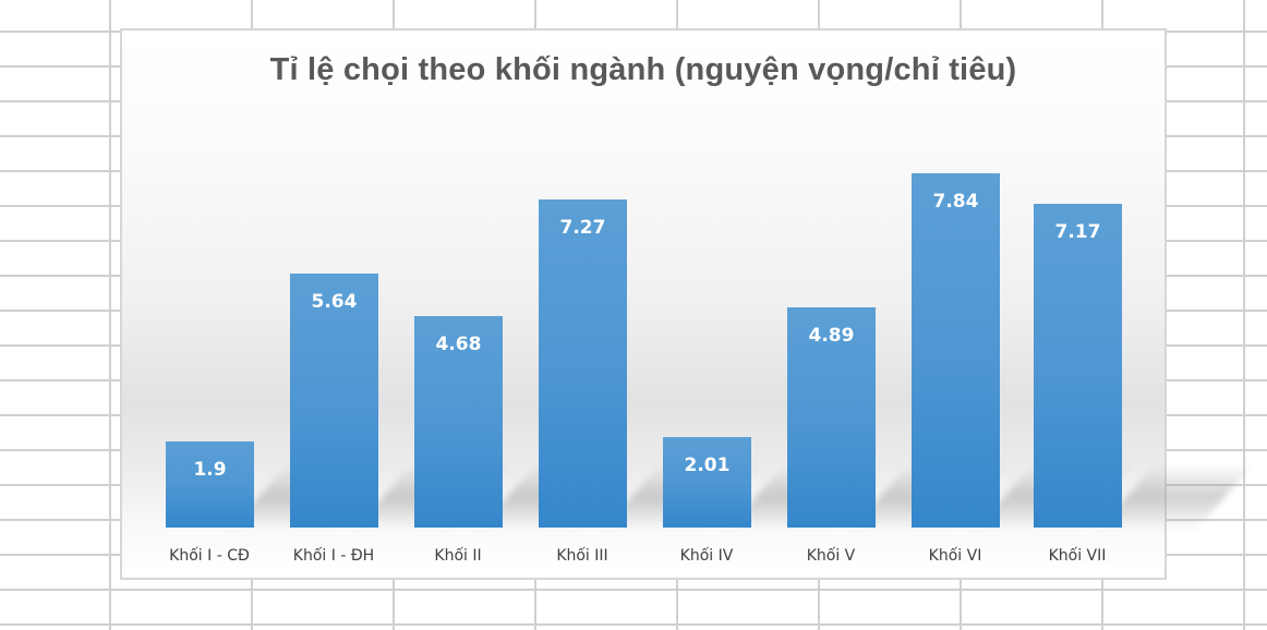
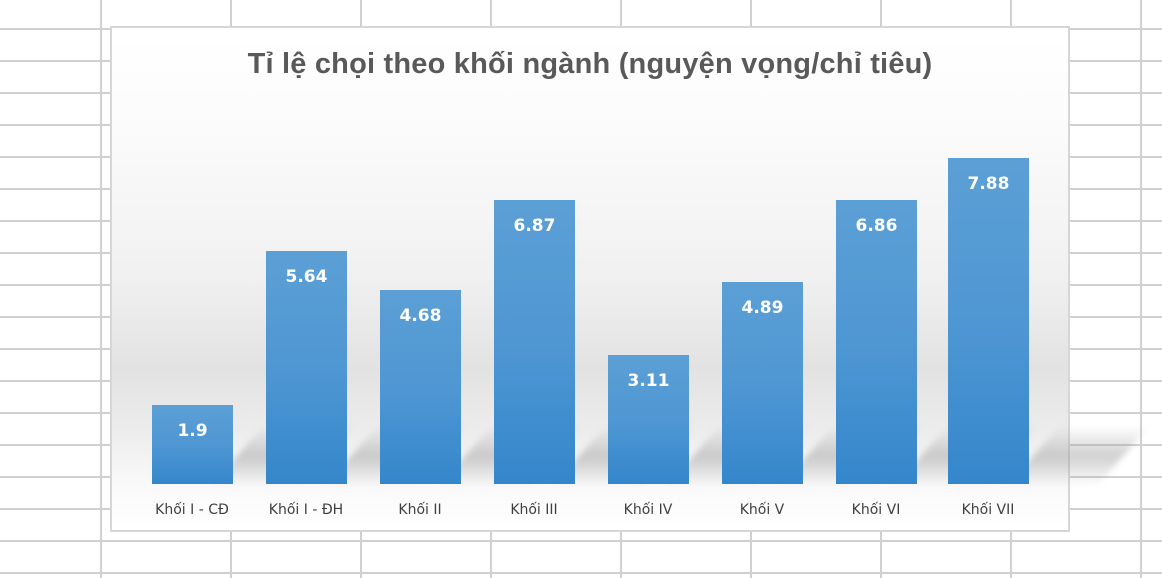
Khối III: 7.27 -> 6.87
Khối IV: 2.01 -> 3.11
Khối VI: 7.84 -> 6.86
Khối VII: 7.17 -> 7.88
